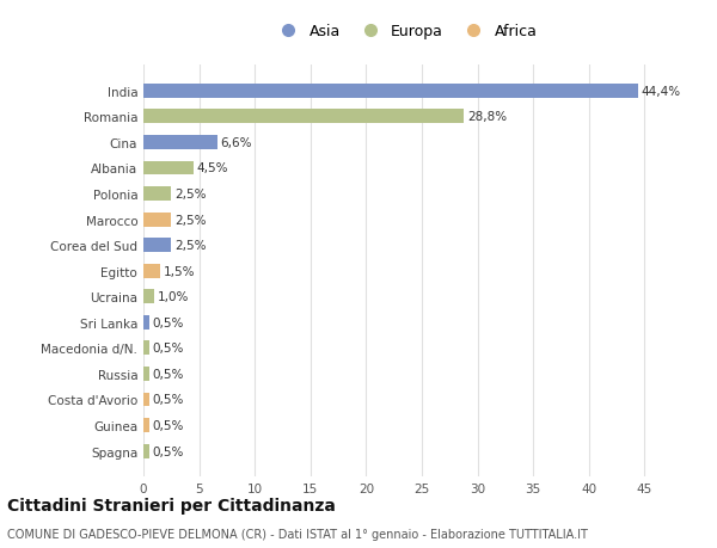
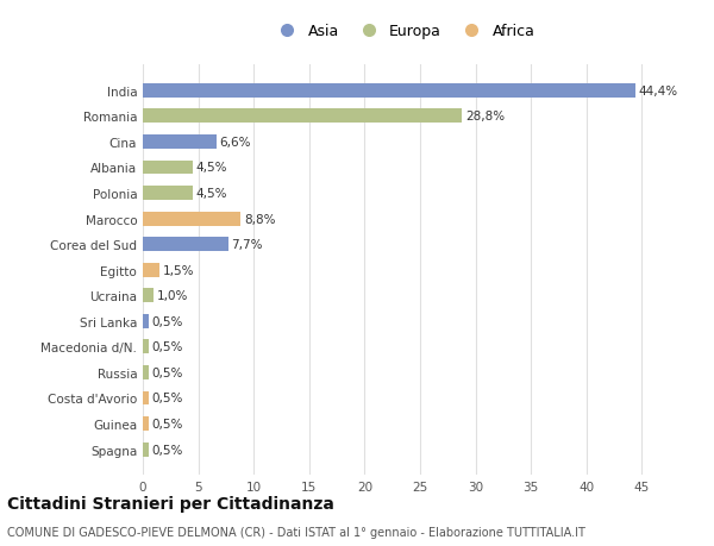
Polonia: 2,5% -> 4,5%
Marocco: 2,5% -> 8,8%
Corea del Sud: 2,5% -> 7,7%
